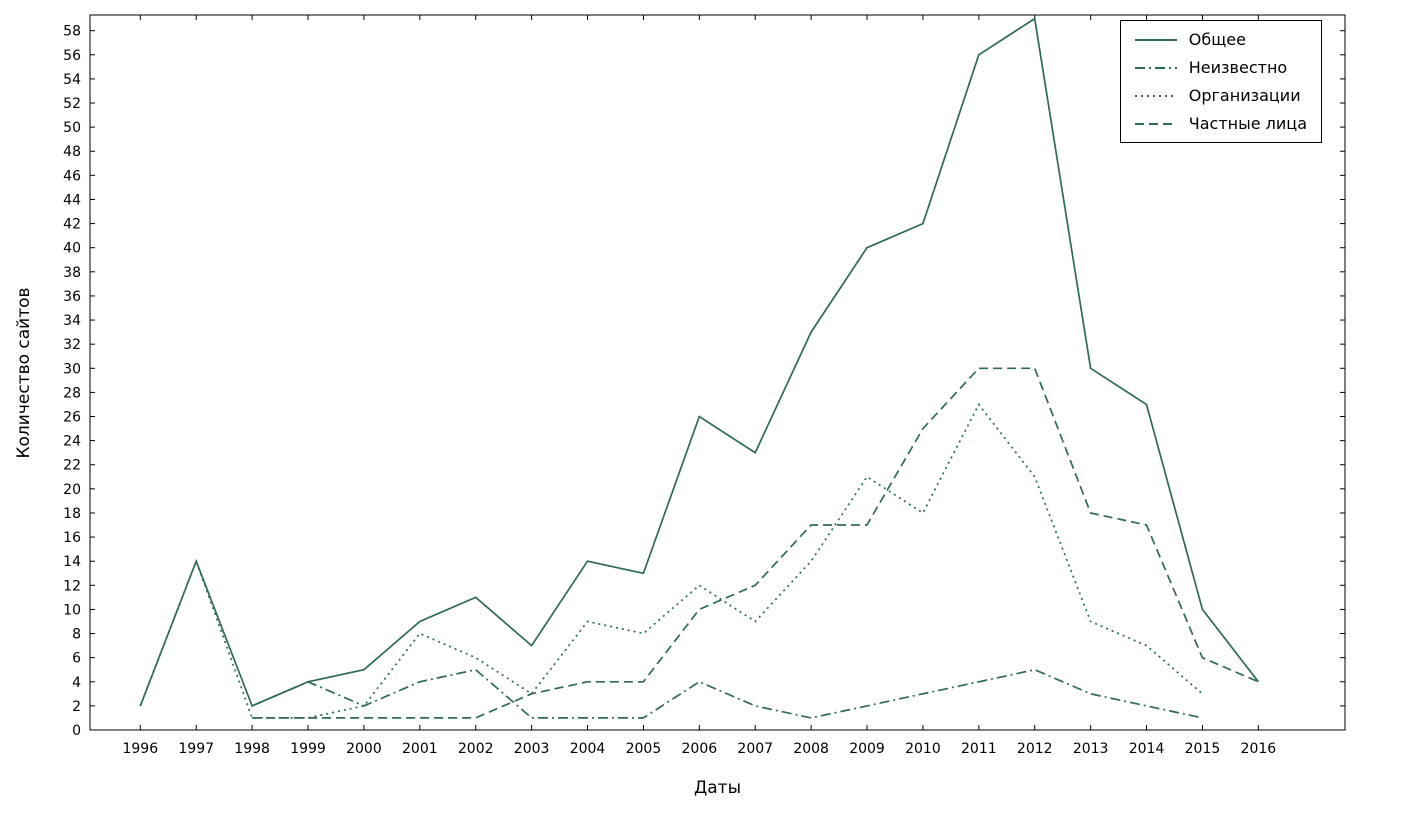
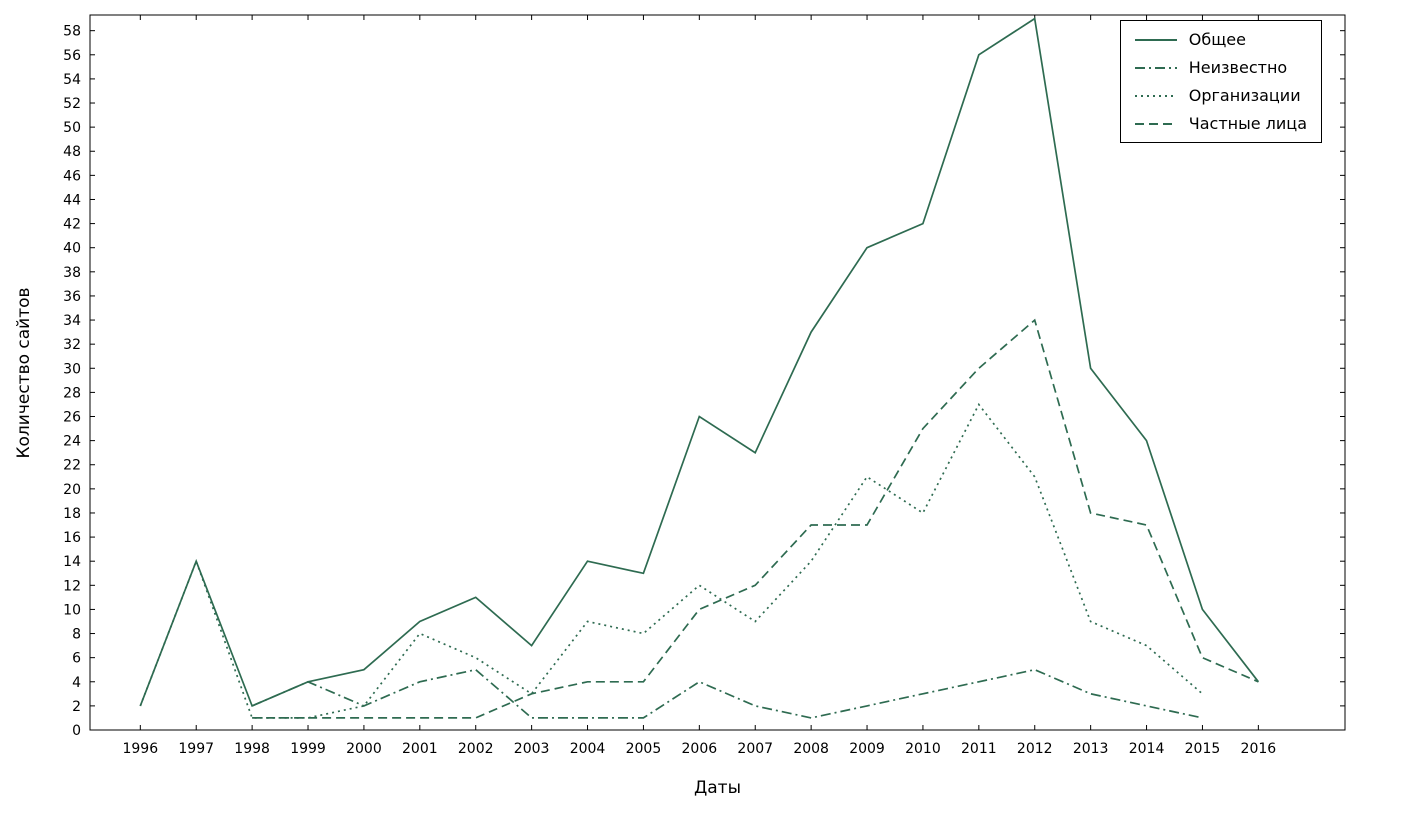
Частные лица/2012: 30 -> 34
Общее/2014: 27 -> 24
